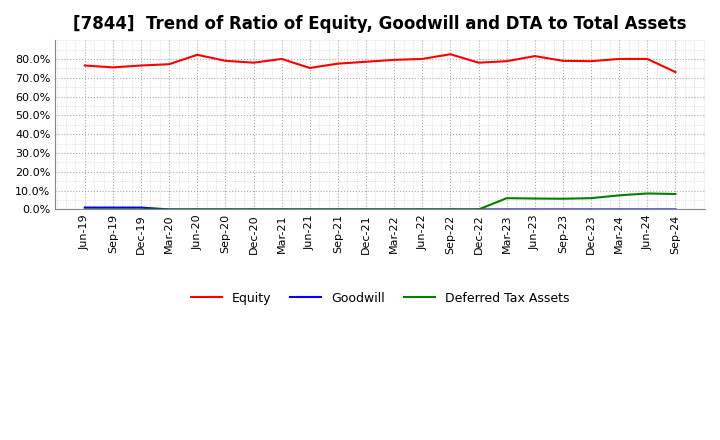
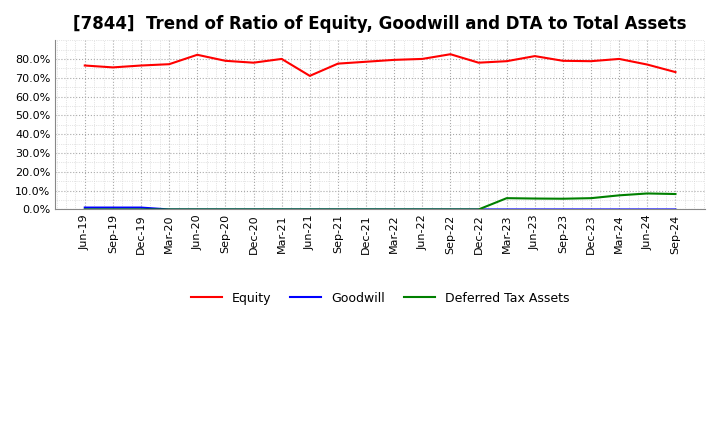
Equity/Jun-21: 75% -> 71%
Equity/Jun-24: 80% -> 77%
